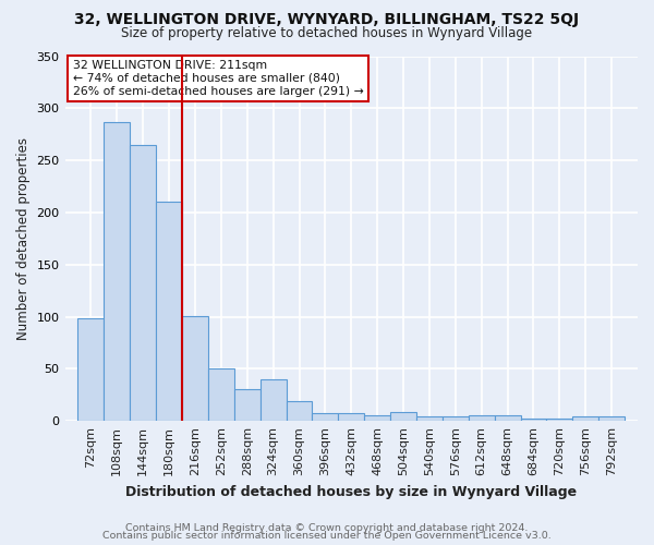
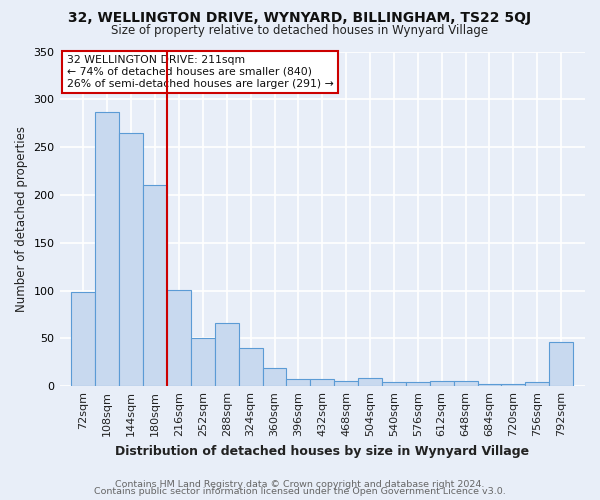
288sqm: 30 -> 66
792sqm: 4 -> 46
